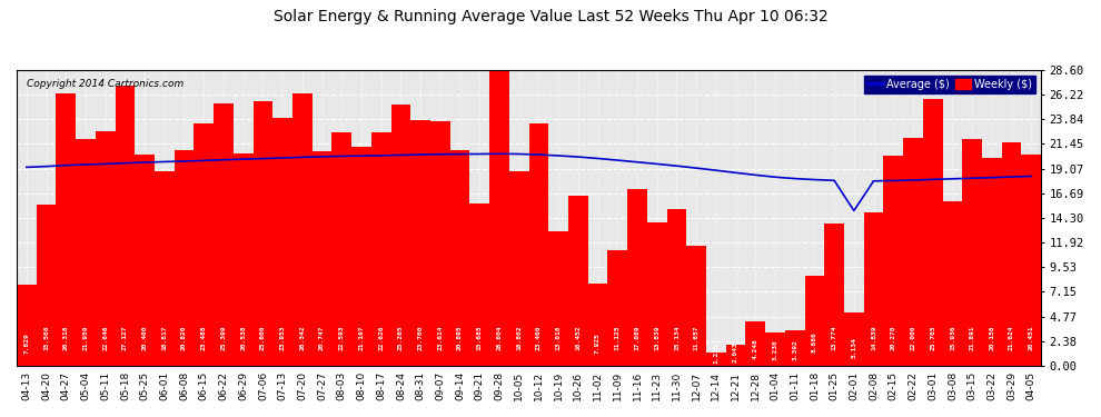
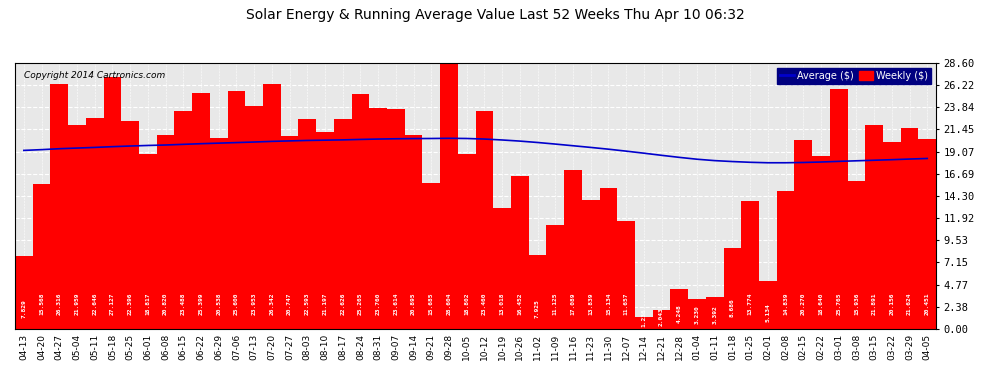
Weekly ($)/05-25: 20.4 -> 22.4
Average ($)/02-01: 15.0 -> 17.9
Weekly ($)/02-22: 22.0 -> 18.6
